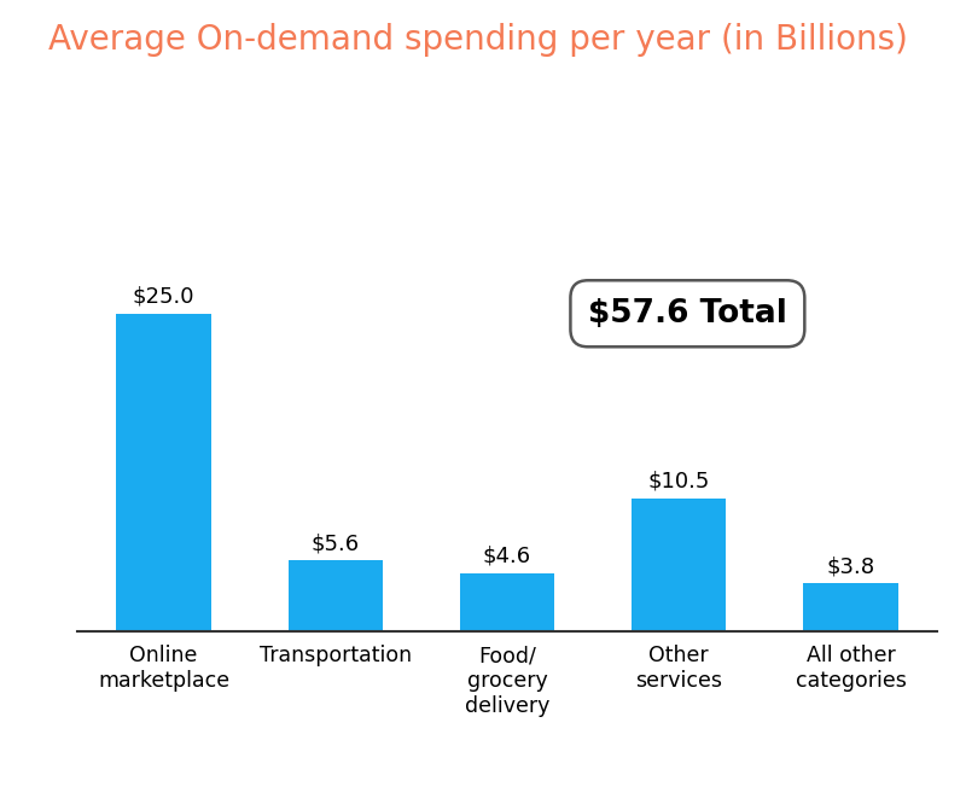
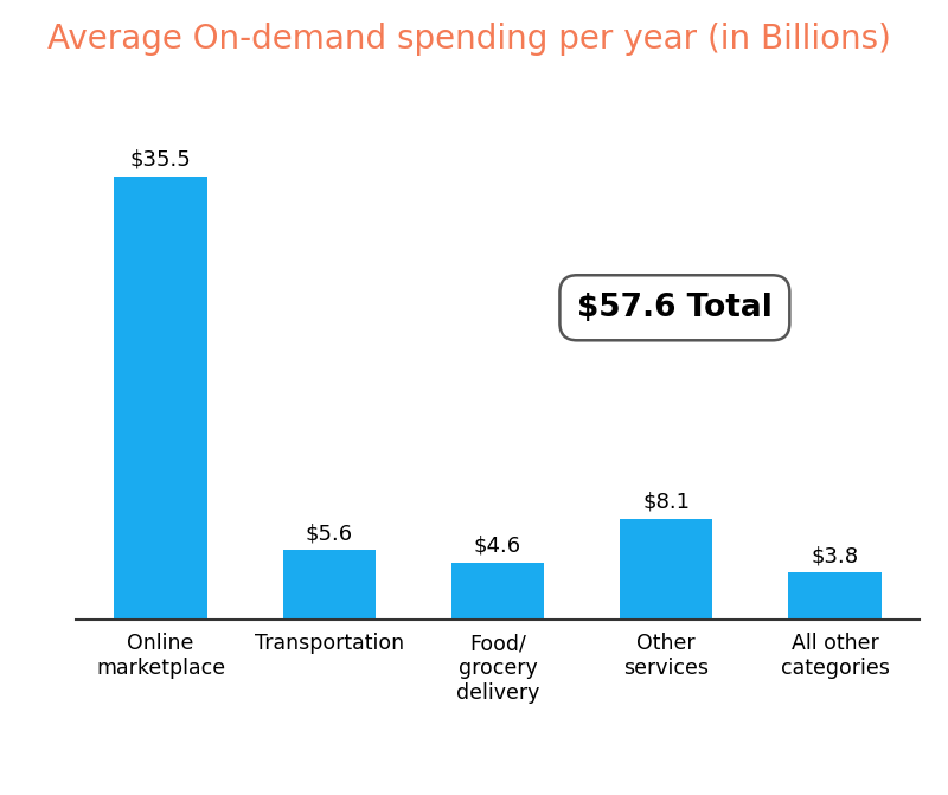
Online marketplace: $25.0 -> $35.5
Other services: $10.5 -> $8.1
